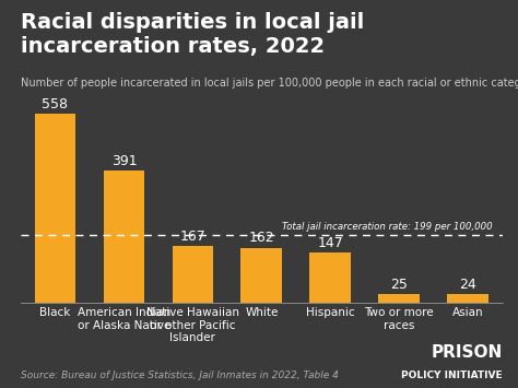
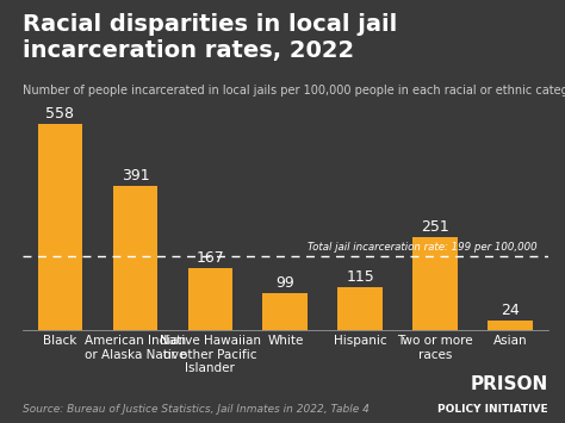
White: 162 -> 99
Hispanic: 147 -> 115
Two or more races: 25 -> 251
